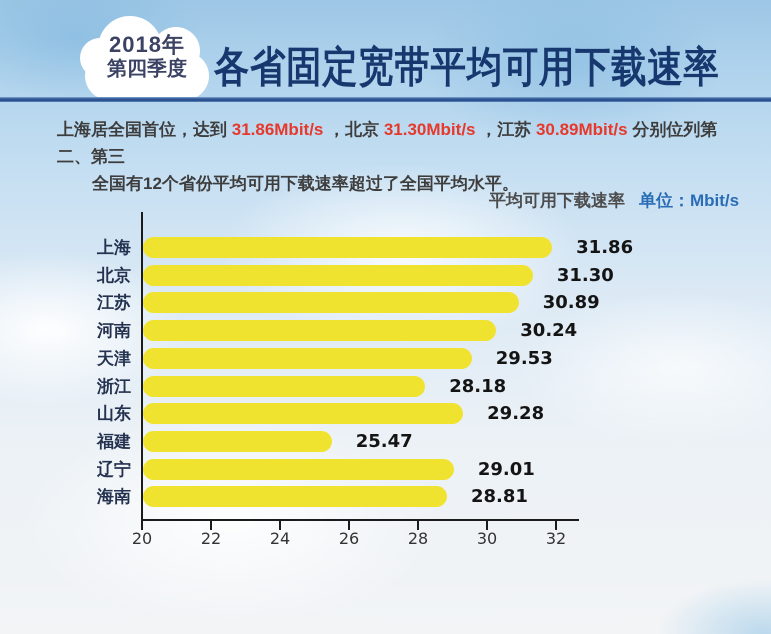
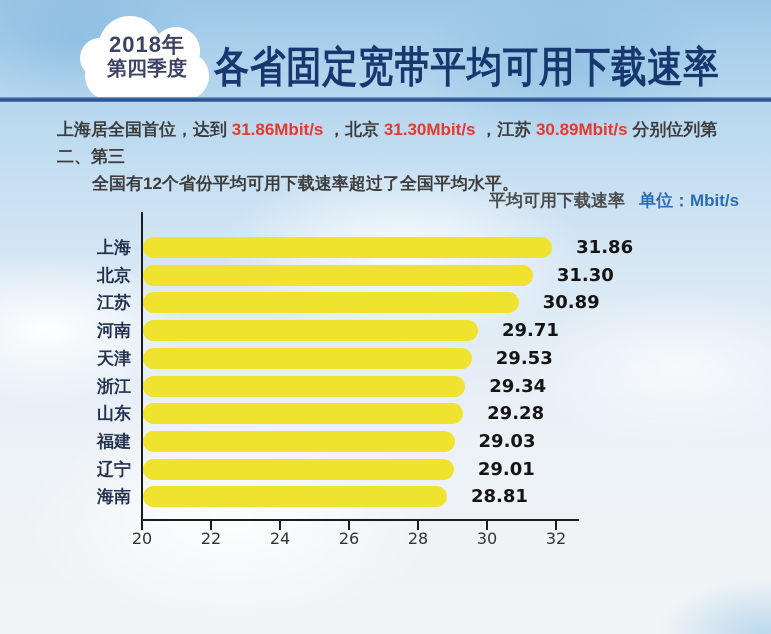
河南: 30.24 -> 29.71
浙江: 28.18 -> 29.34
福建: 25.47 -> 29.03
